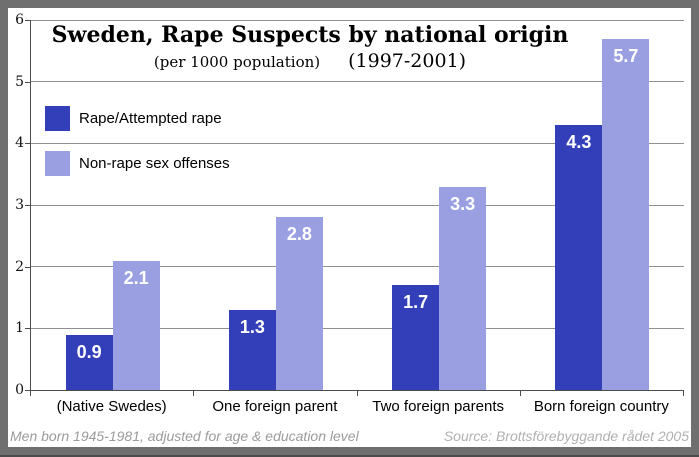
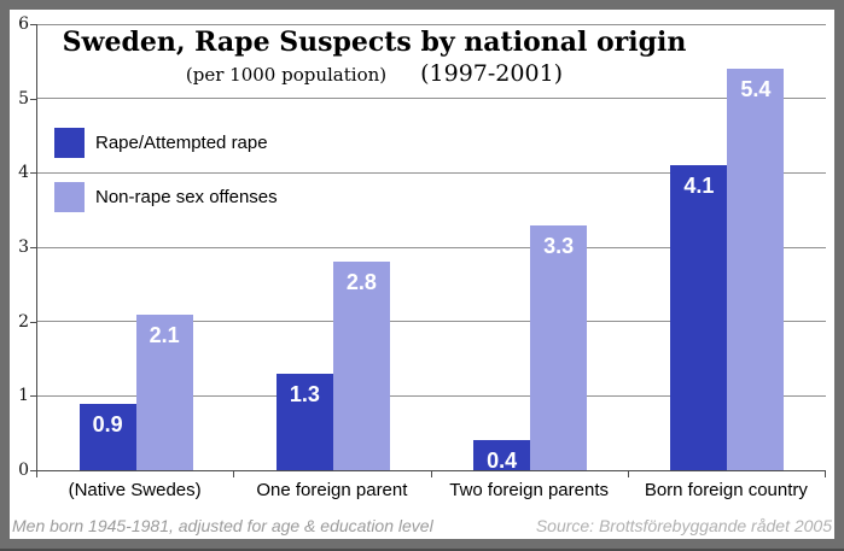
Rape/Attempted rape/Two foreign parents: 1.7 -> 0.4
Rape/Attempted rape/Born foreign country: 4.3 -> 4.1
Non-rape sex offenses/Born foreign country: 5.7 -> 5.4
